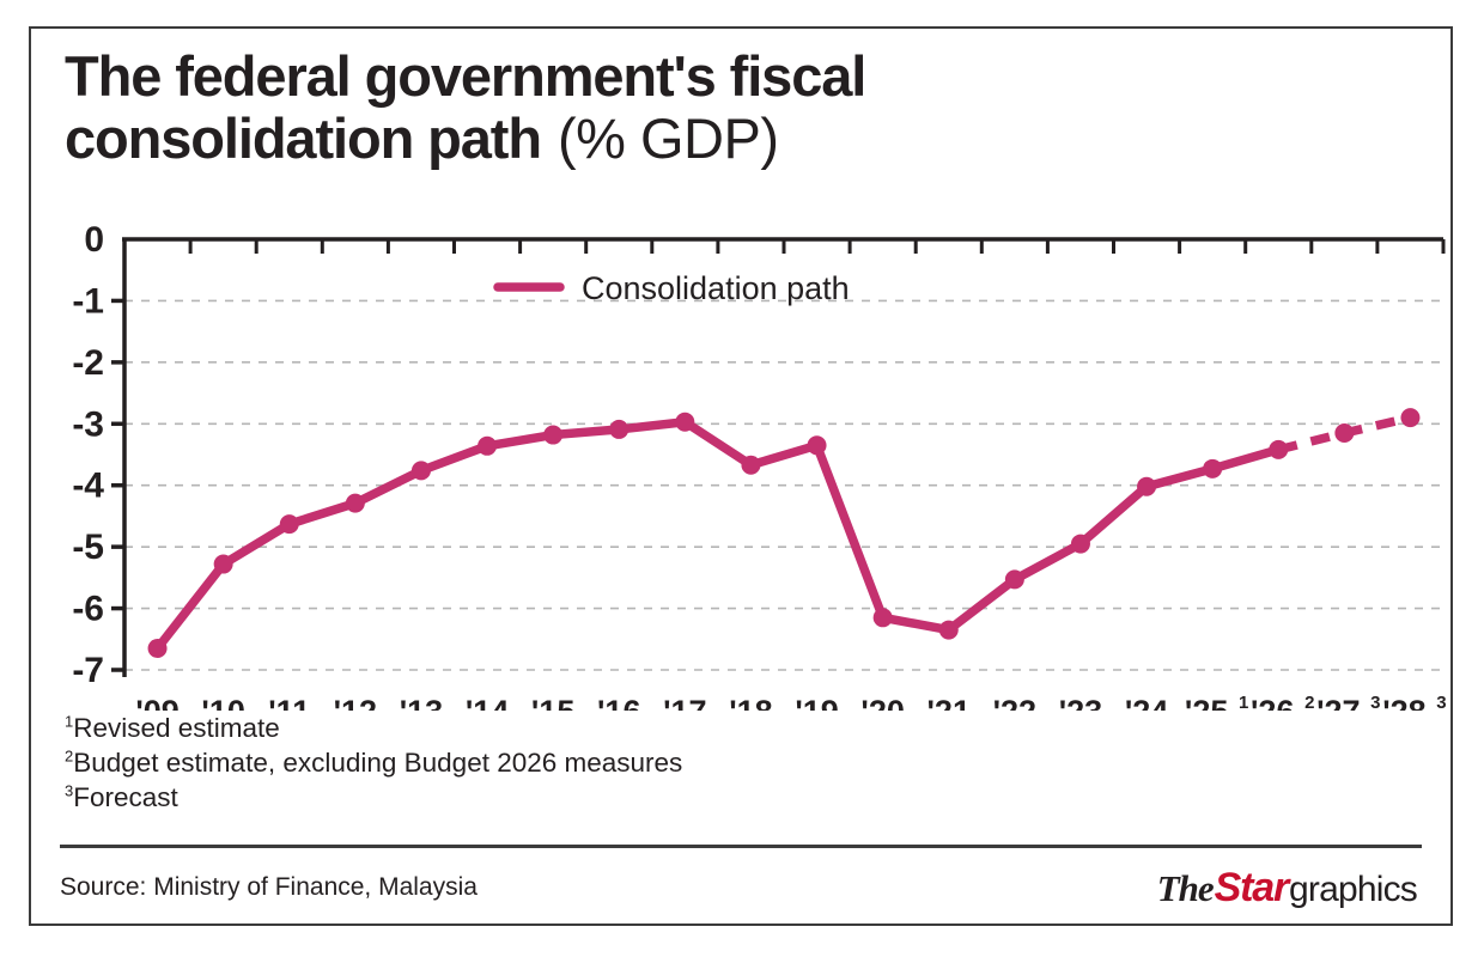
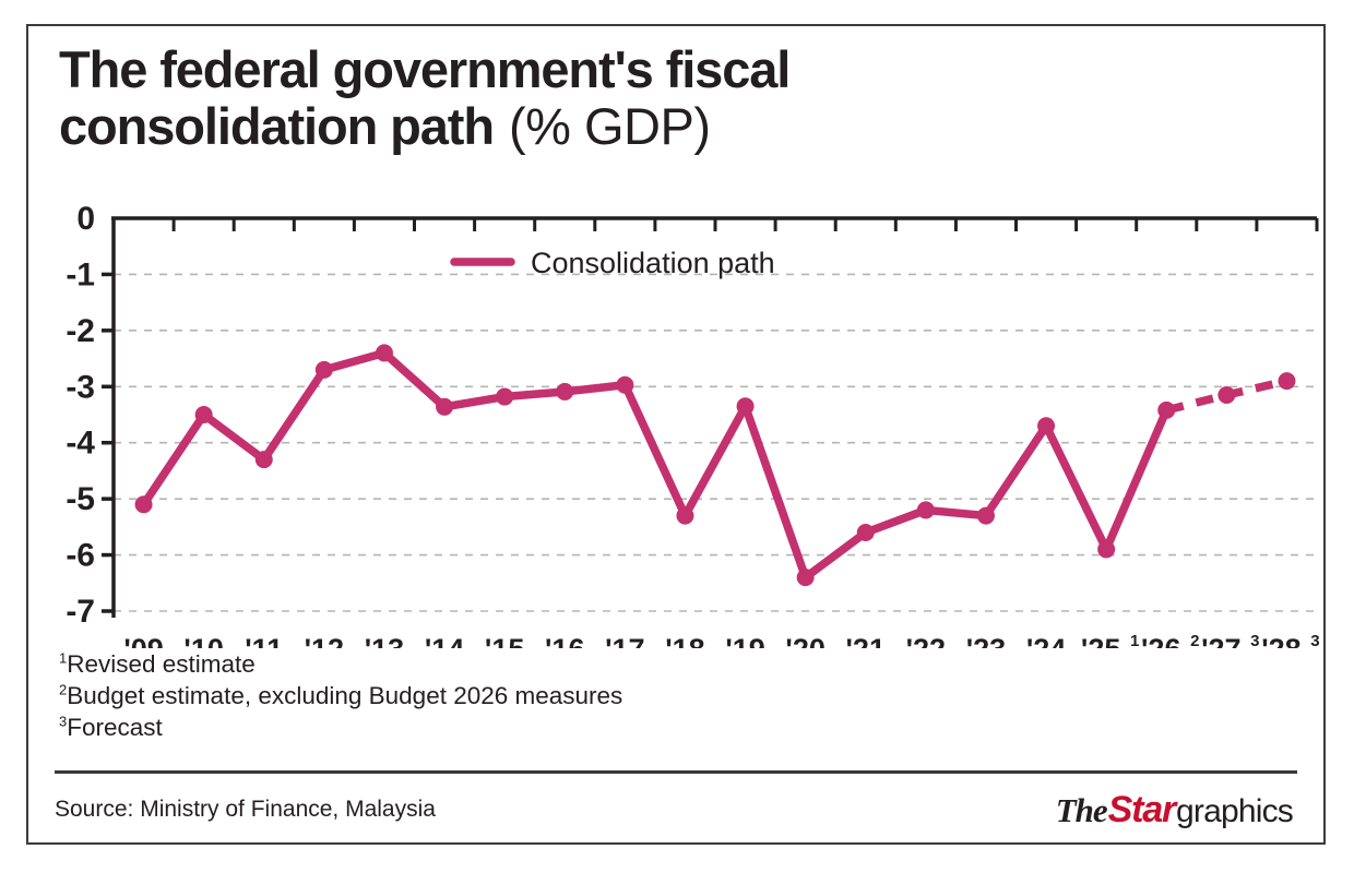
'09: -6.7 -> -5.1
'10: -5.3 -> -3.5
'11: -4.6 -> -4.3
'12: -4.3 -> -2.7
'13: -3.8 -> -2.4
'18: -3.7 -> -5.3
'20: -6.2 -> -6.4
'21: -6.3 -> -5.6
'22: -5.5 -> -5.2
'23: -5.0 -> -5.3
'24: -4.0 -> -3.7
'25: -3.7 -> -5.9
